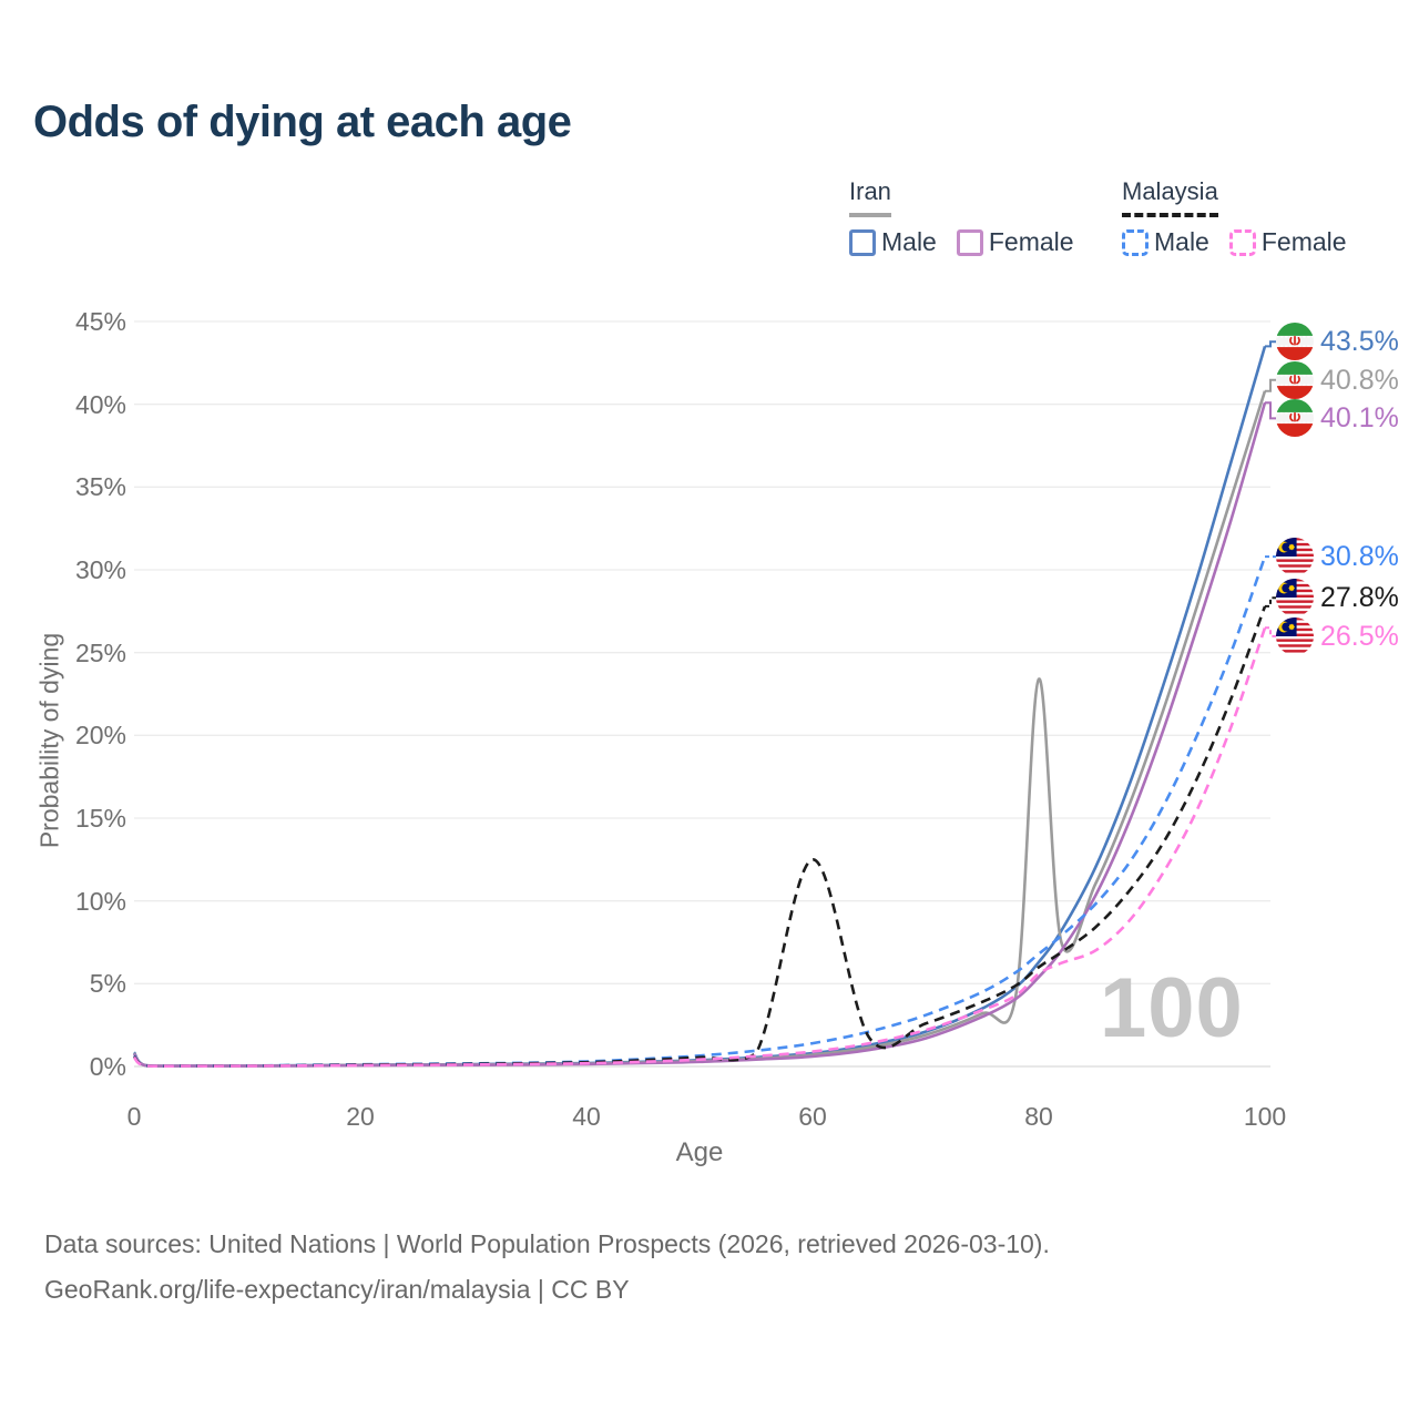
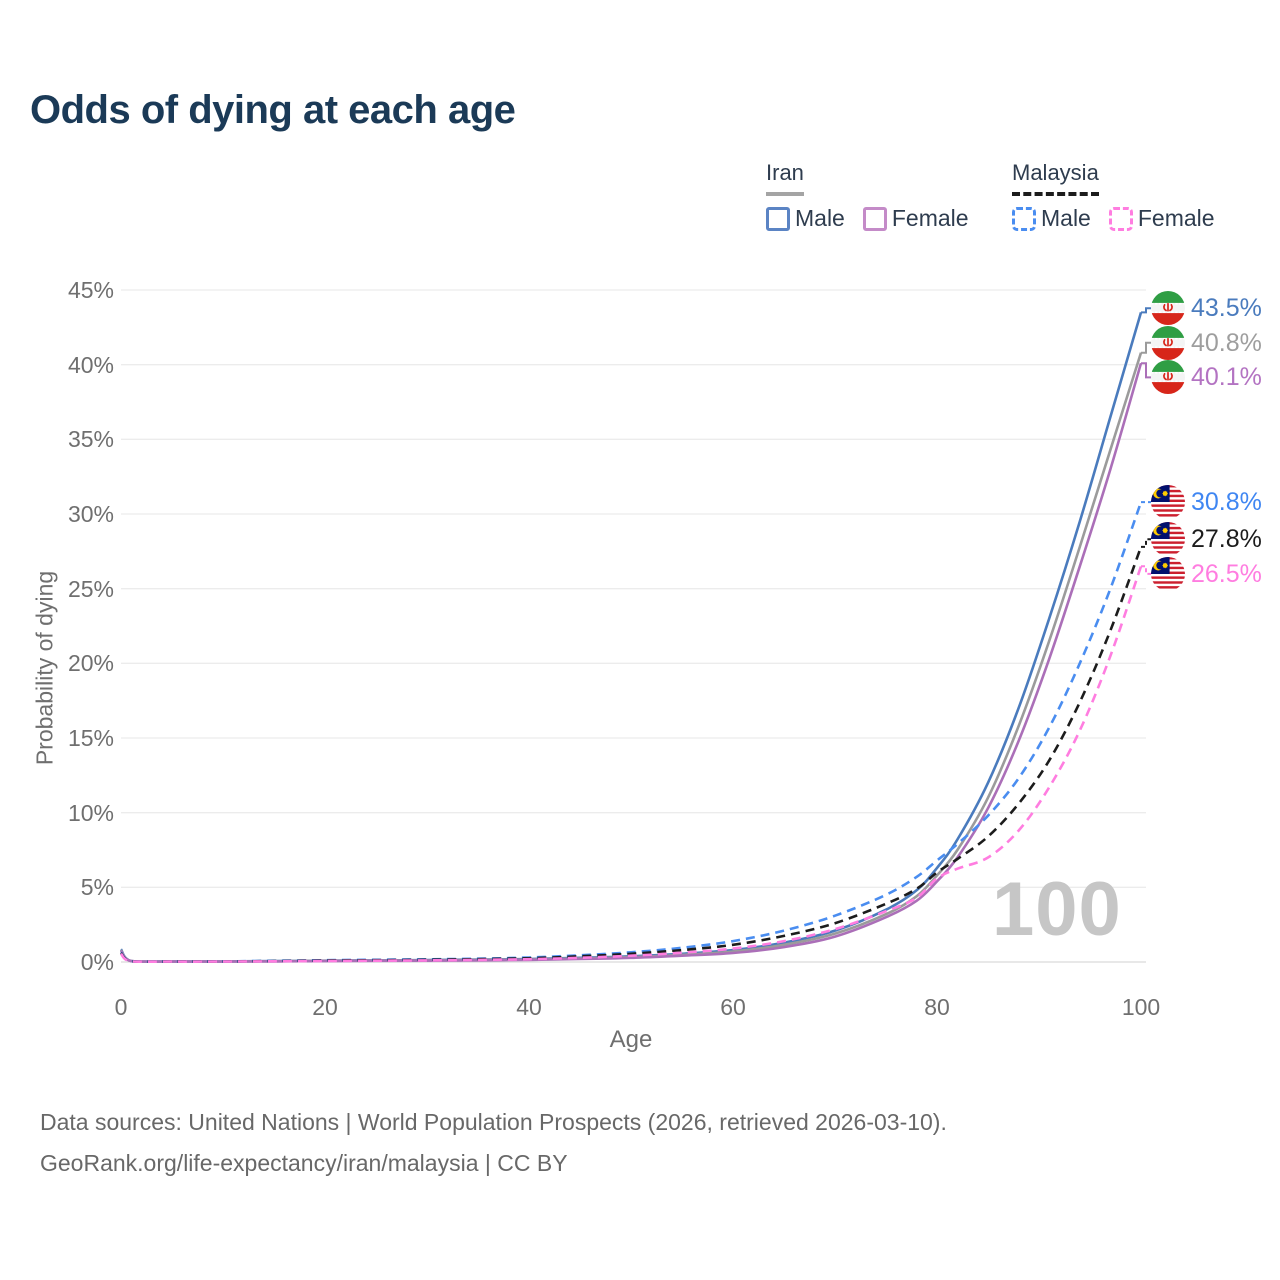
Malaysia/60: 12.5% -> 1.1%
Iran/80: 23.4% -> 5.8%
